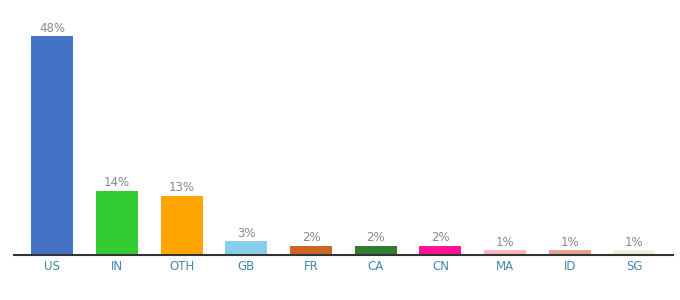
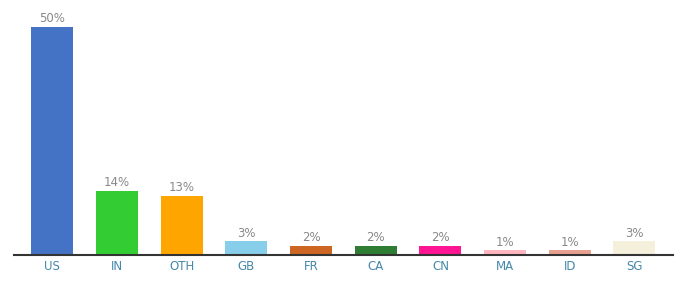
US: 48% -> 50%
SG: 1% -> 3%
